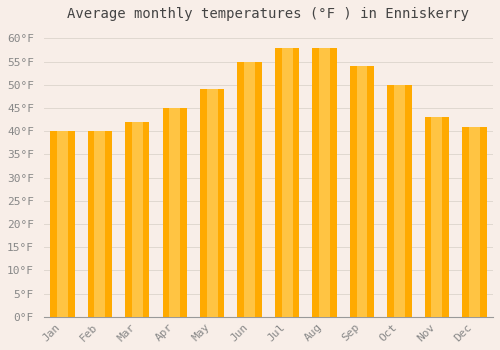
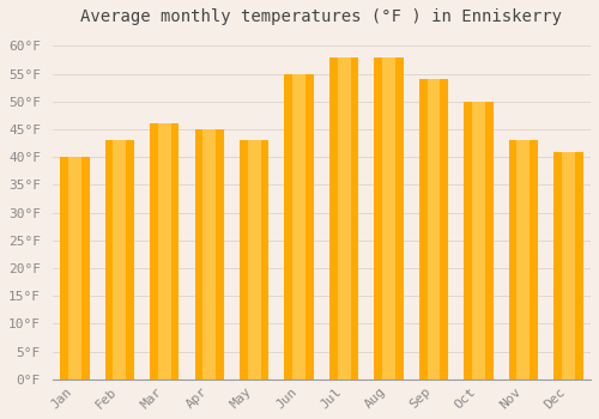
Feb: 40°F -> 43°F
Mar: 42°F -> 46°F
May: 49°F -> 43°F
